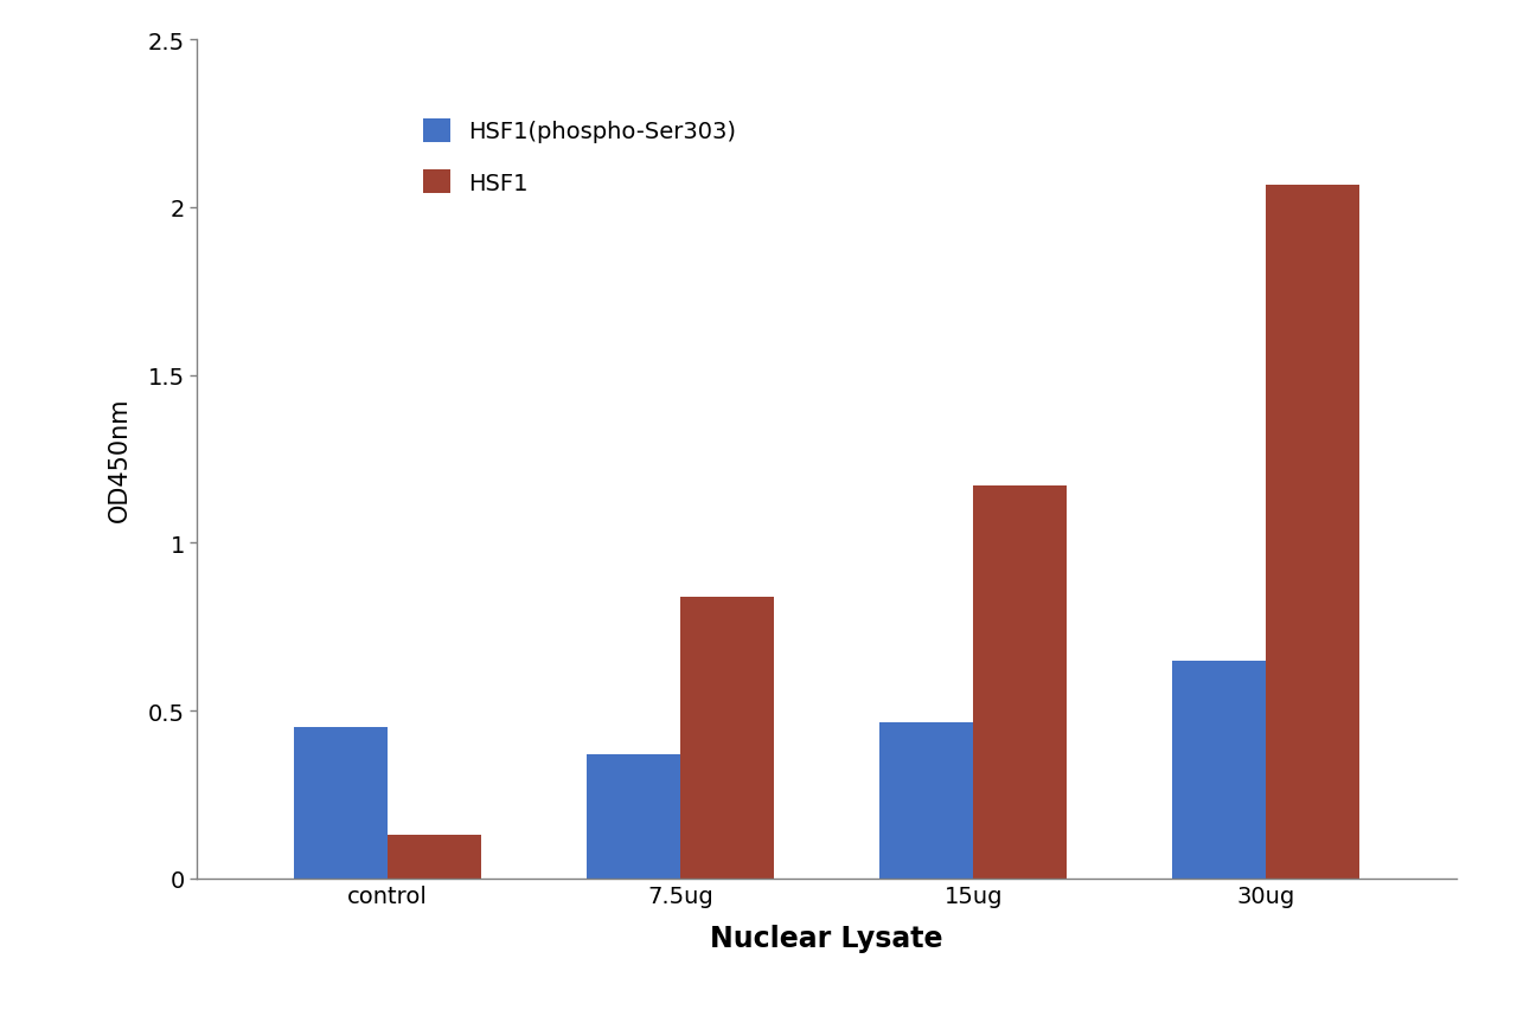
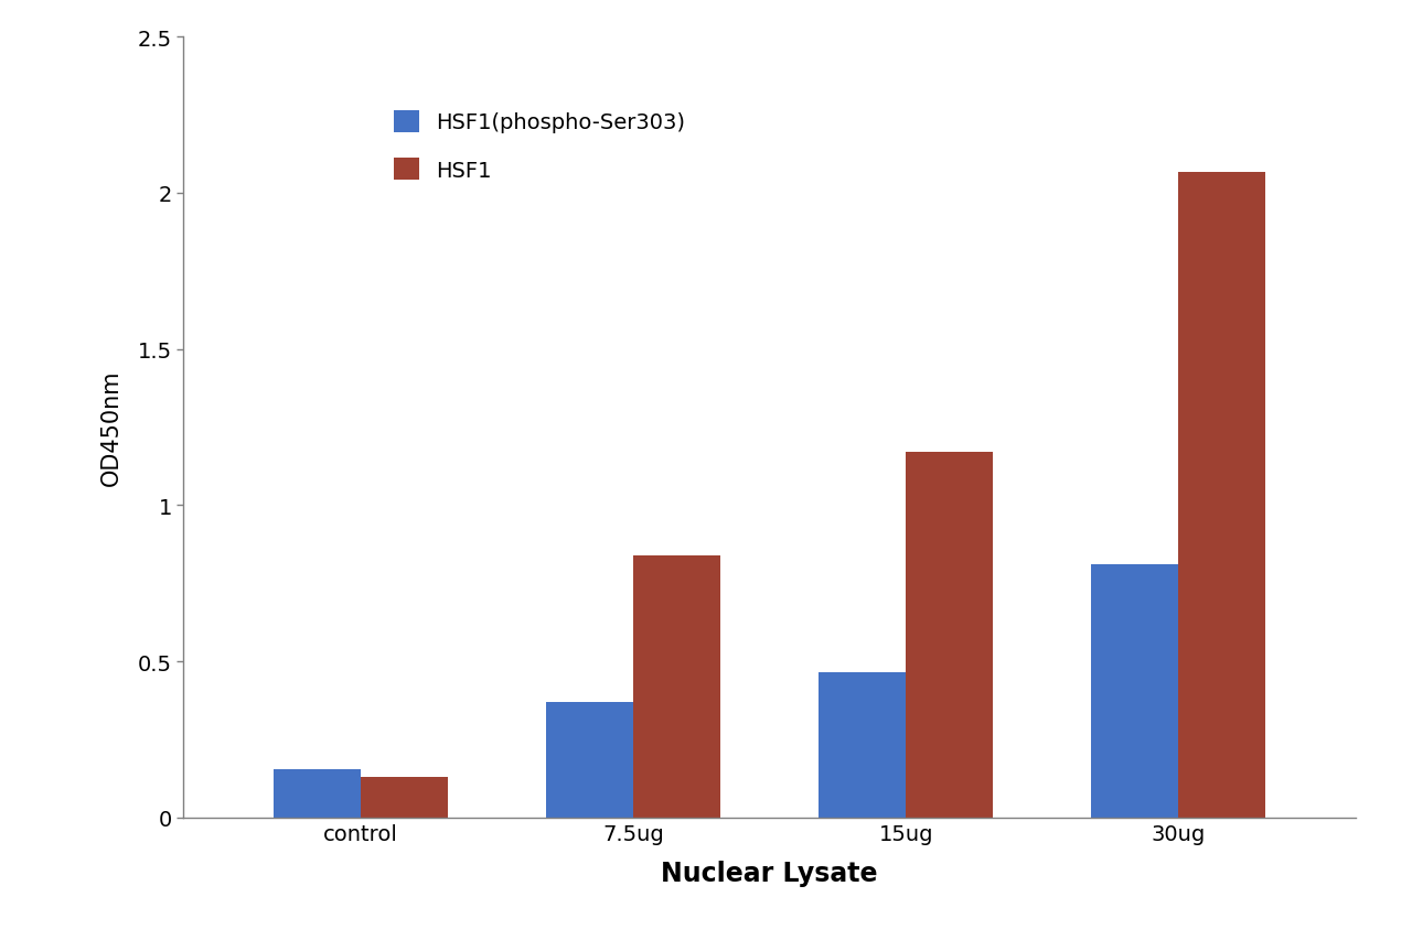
HSF1(phospho-Ser303)/control: 0.450 -> 0.155
HSF1(phospho-Ser303)/30ug: 0.650 -> 0.810
